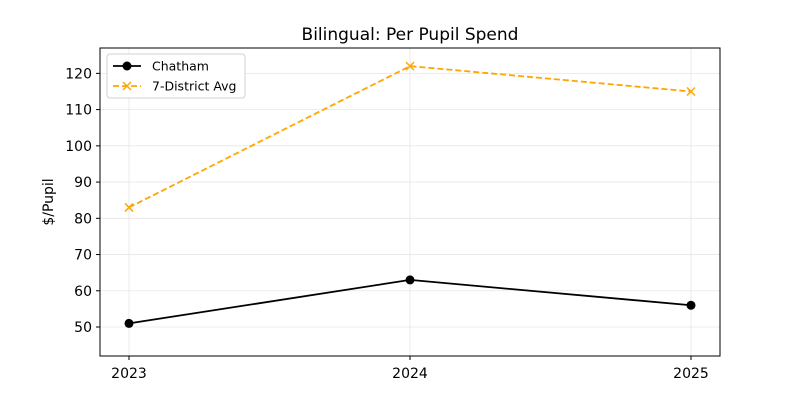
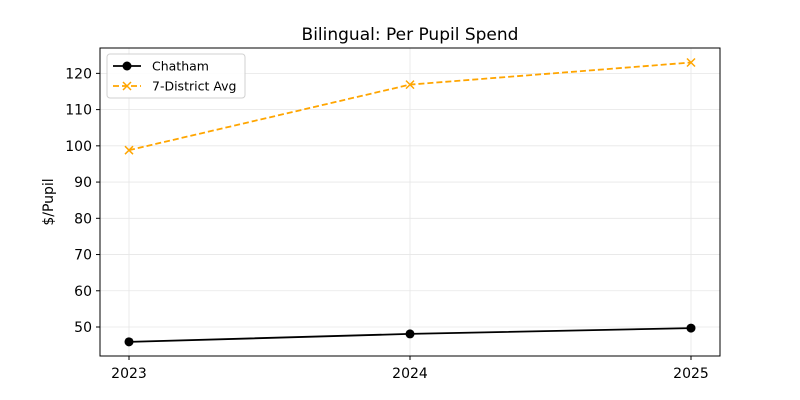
Chatham/2023: 51 -> 46
7-District Avg/2023: 83 -> 99
Chatham/2024: 63 -> 48
7-District Avg/2024: 122 -> 117
Chatham/2025: 56 -> 50
7-District Avg/2025: 115 -> 123
